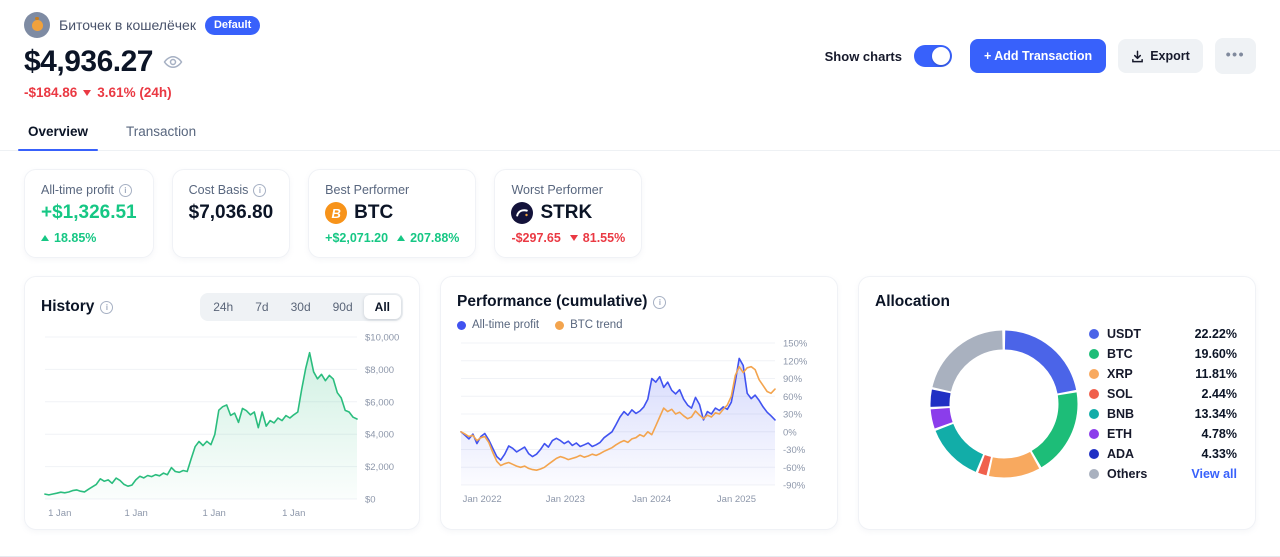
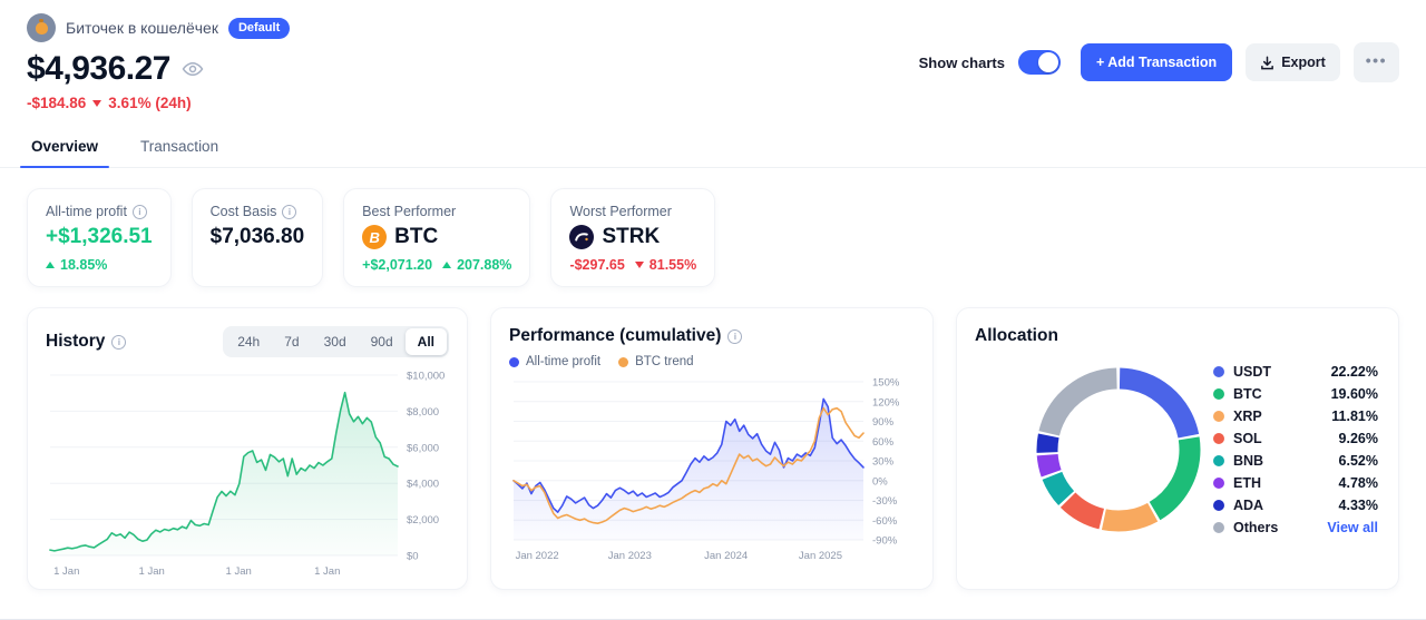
Allocation/SOL: 2.44% -> 9.26%
Allocation/BNB: 13.34% -> 6.52%
